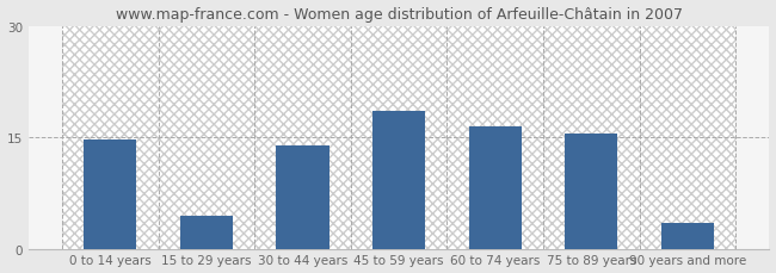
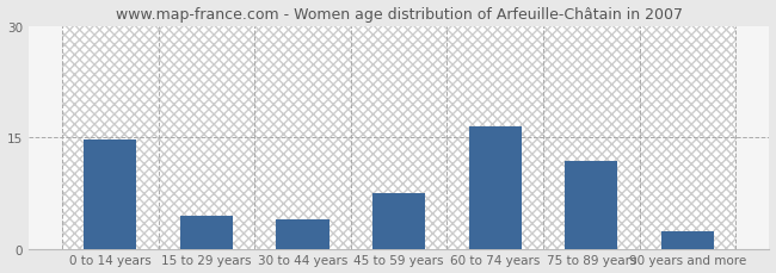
30 to 44 years: 13.9 -> 4.0
45 to 59 years: 18.5 -> 7.4
75 to 89 years: 15.5 -> 11.8
90 years and more: 3.5 -> 2.4
